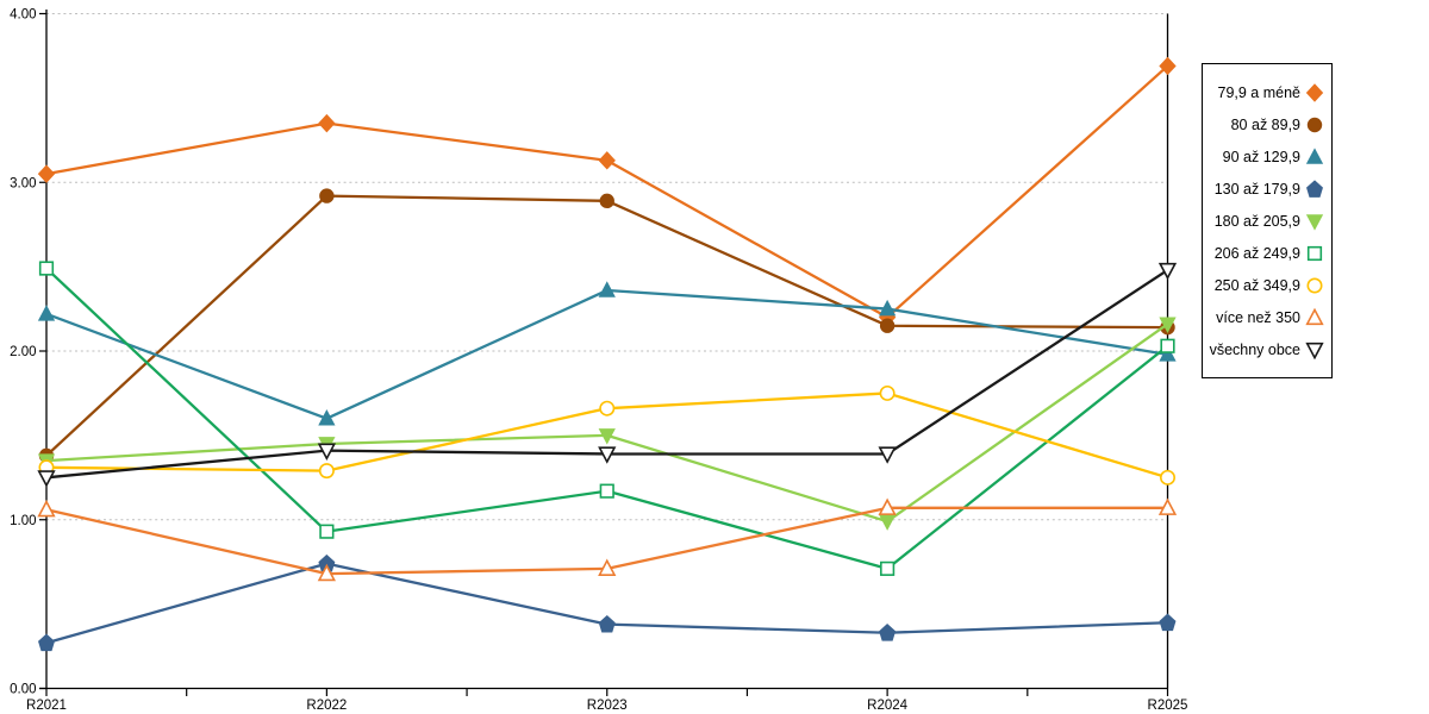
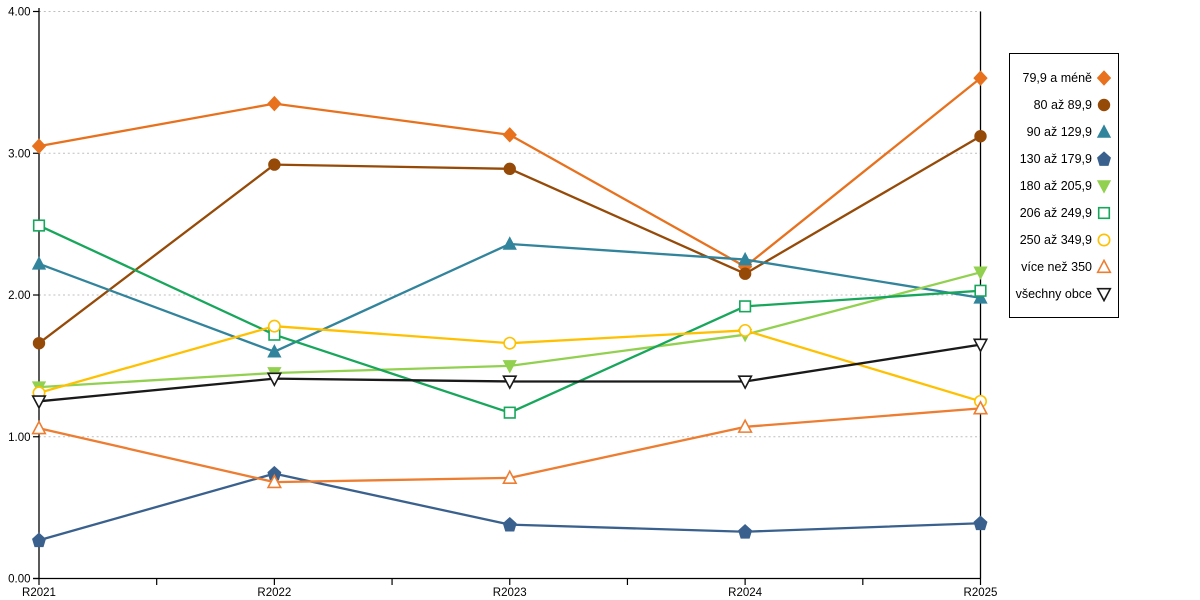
80 až 89,9/R2021: 1.38 -> 1.66
206 až 249,9/R2022: 0.93 -> 1.72
250 až 349,9/R2022: 1.29 -> 1.78
180 až 205,9/R2024: 0.99 -> 1.72
206 až 249,9/R2024: 0.71 -> 1.92
79,9 a méně/R2025: 3.69 -> 3.53
80 až 89,9/R2025: 2.14 -> 3.12
více než 350/R2025: 1.07 -> 1.20
všechny obce/R2025: 2.48 -> 1.65
